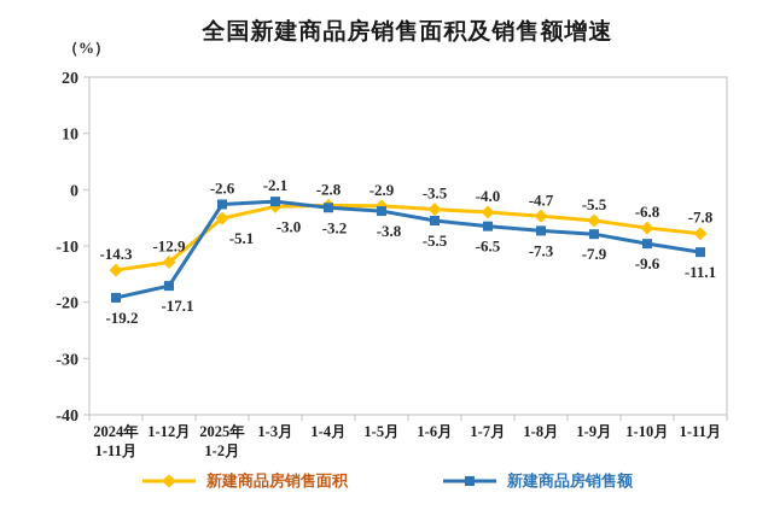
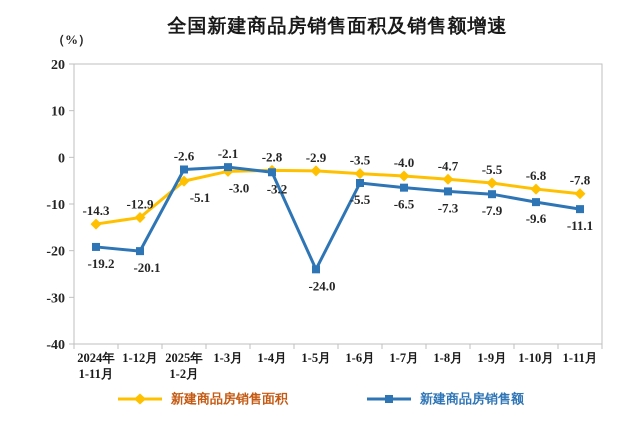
新建商品房销售额/1-12月: -17.1 -> -20.1
新建商品房销售额/1-5月: -3.8 -> -24.0
